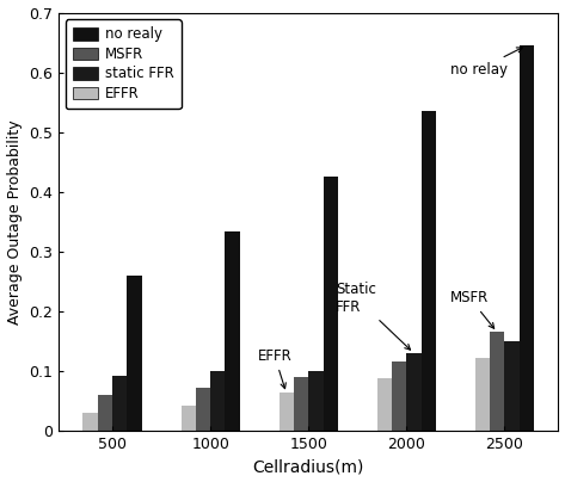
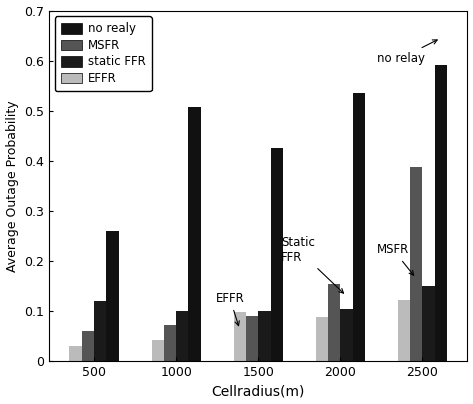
static FFR/500: 0.092 -> 0.120
no realy/1000: 0.333 -> 0.508
EFFR/1500: 0.063 -> 0.098
MSFR/2000: 0.115 -> 0.154
static FFR/2000: 0.130 -> 0.104
MSFR/2500: 0.165 -> 0.388
no realy/2500: 0.645 -> 0.592
